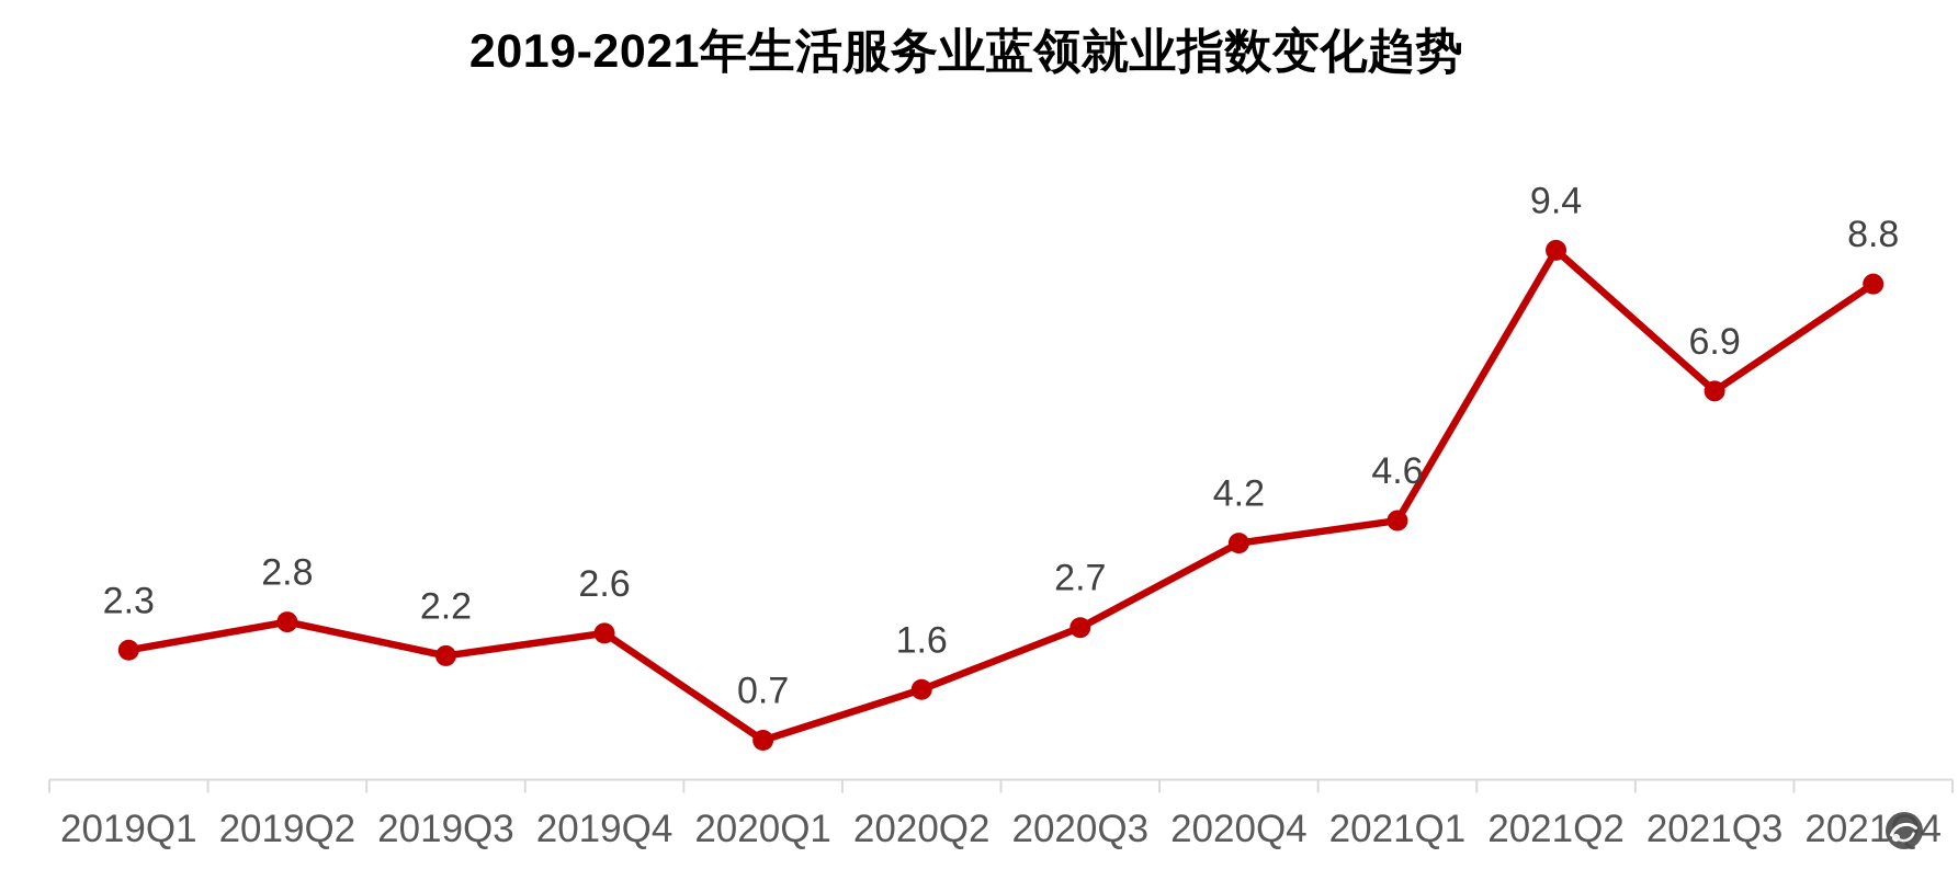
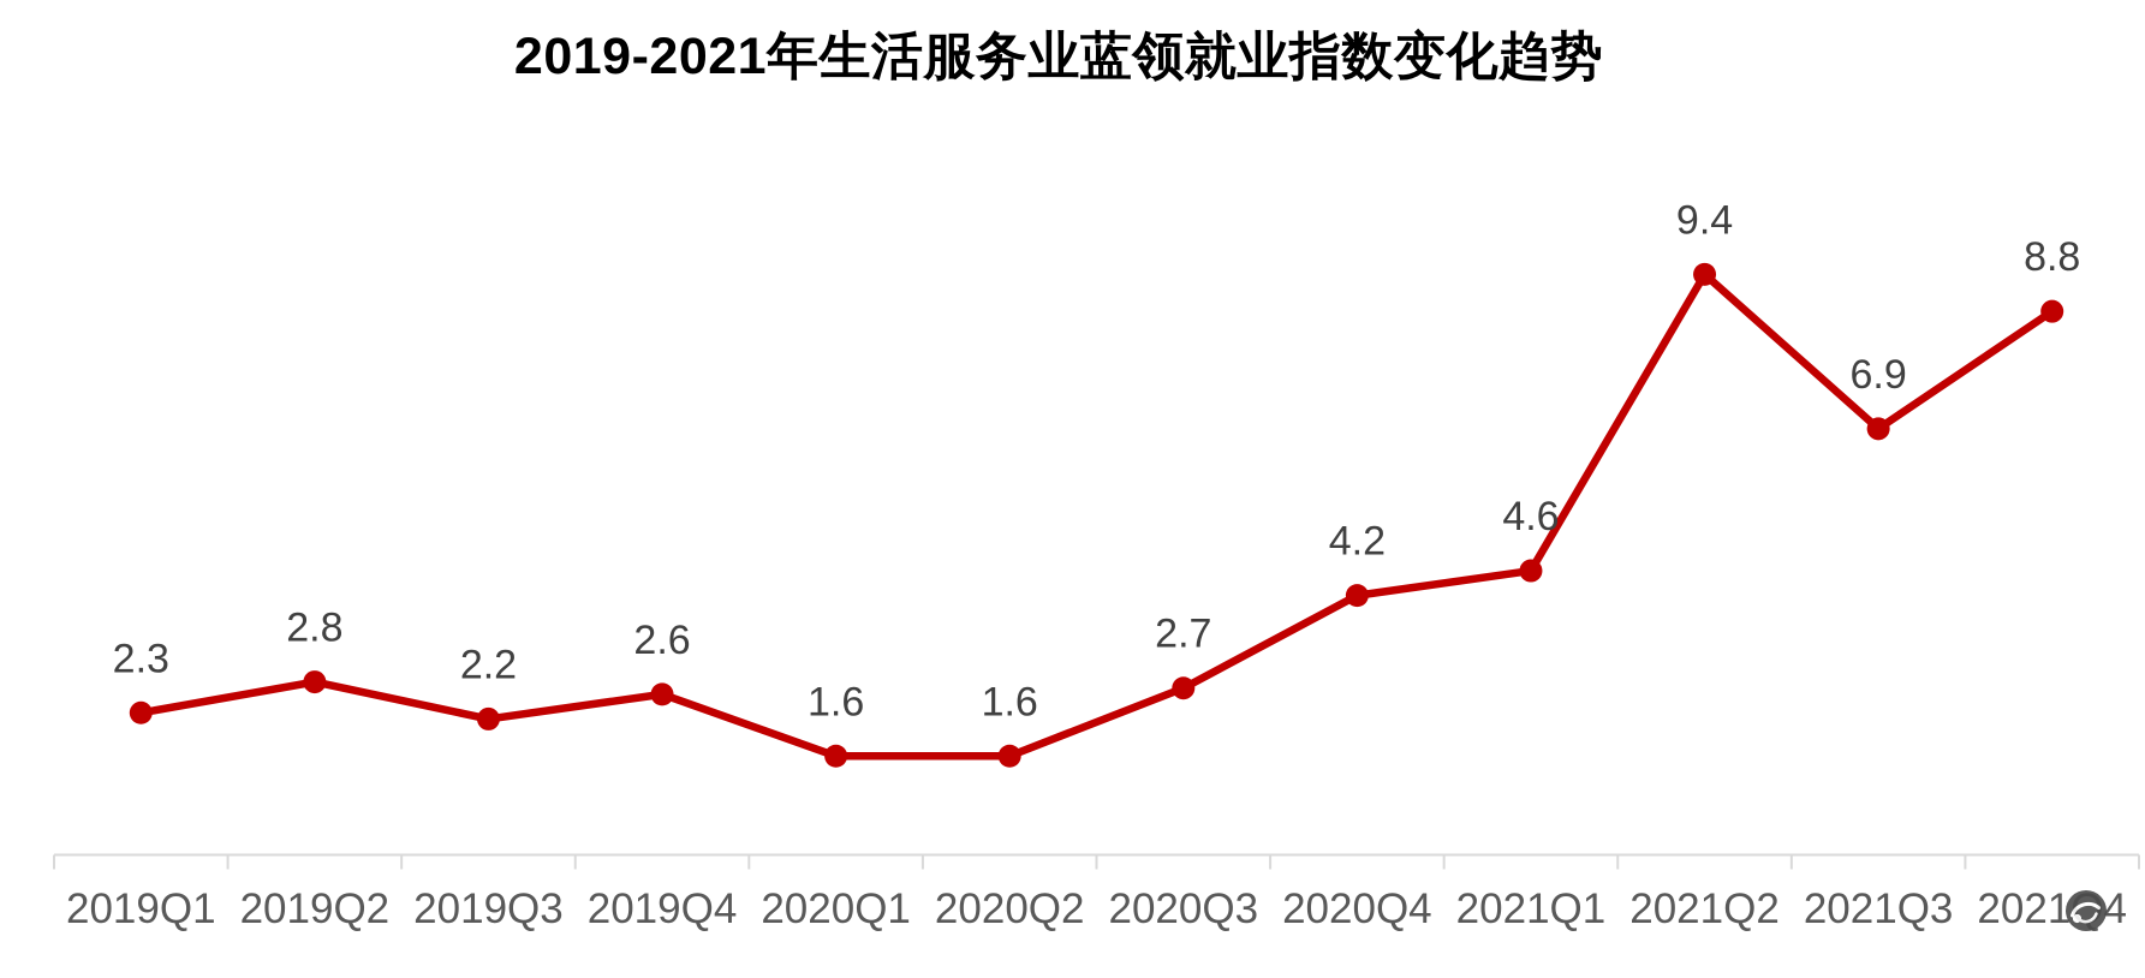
2020Q1: 0.7 -> 1.6
